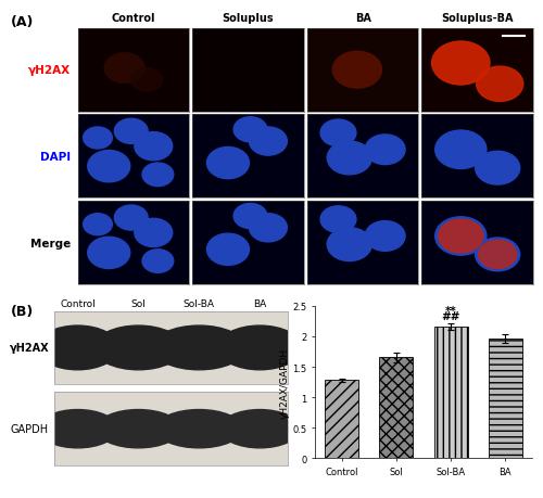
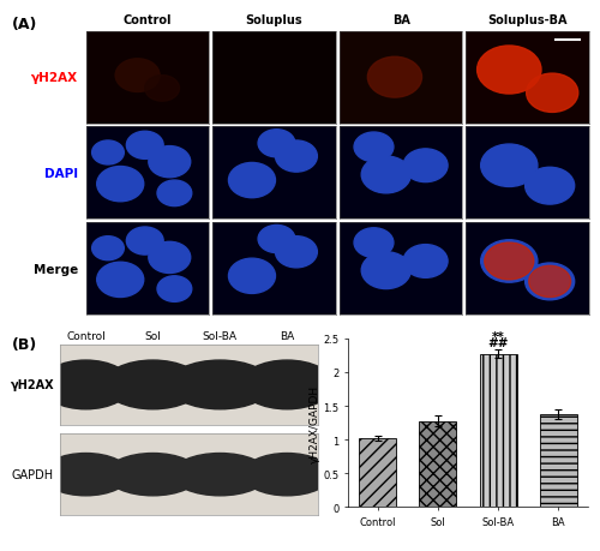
Control: 1.28 -> 1.02
Sol: 1.66 -> 1.27
Sol-BA: 2.16 -> 2.27
BA: 1.96 -> 1.37
